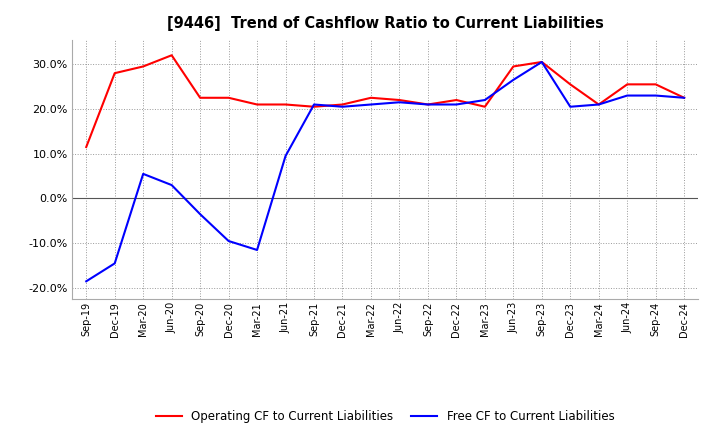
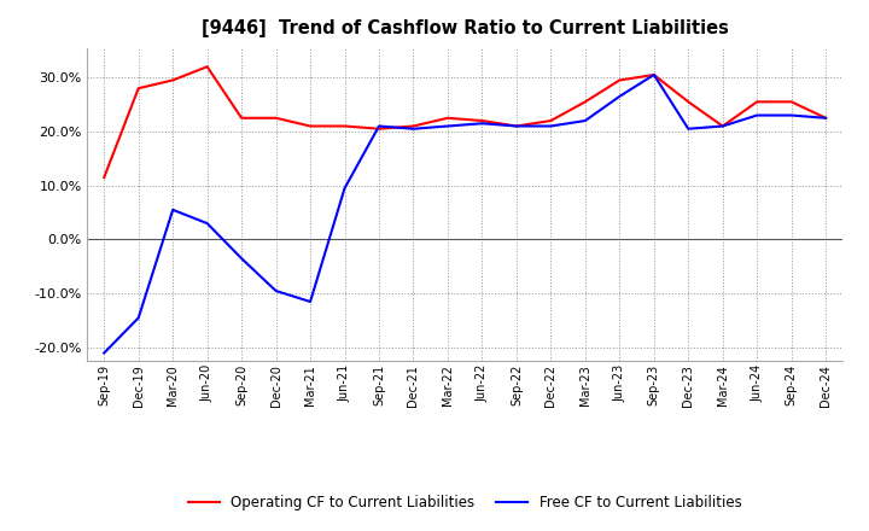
Free CF to Current Liabilities/Sep-19: -18.5% -> -21.0%
Operating CF to Current Liabilities/Mar-23: 20.5% -> 25.5%
